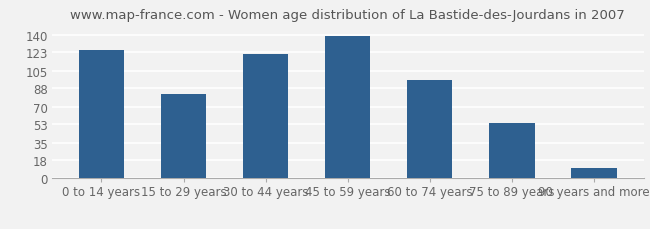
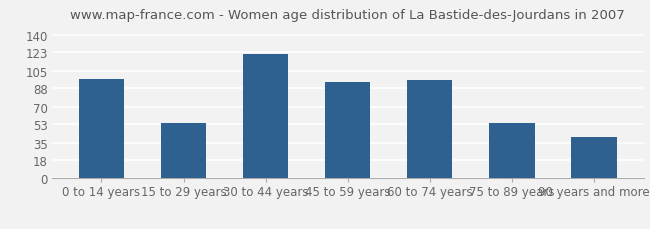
0 to 14 years: 125 -> 97
15 to 29 years: 82 -> 54
45 to 59 years: 139 -> 94
90 years and more: 10 -> 40
